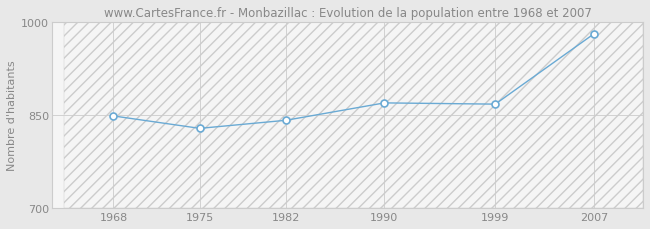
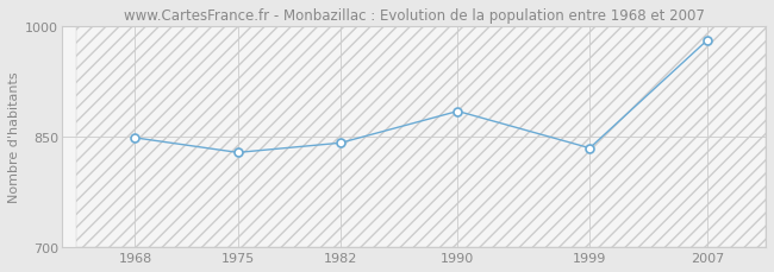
1990: 869 -> 884
1999: 867 -> 834
